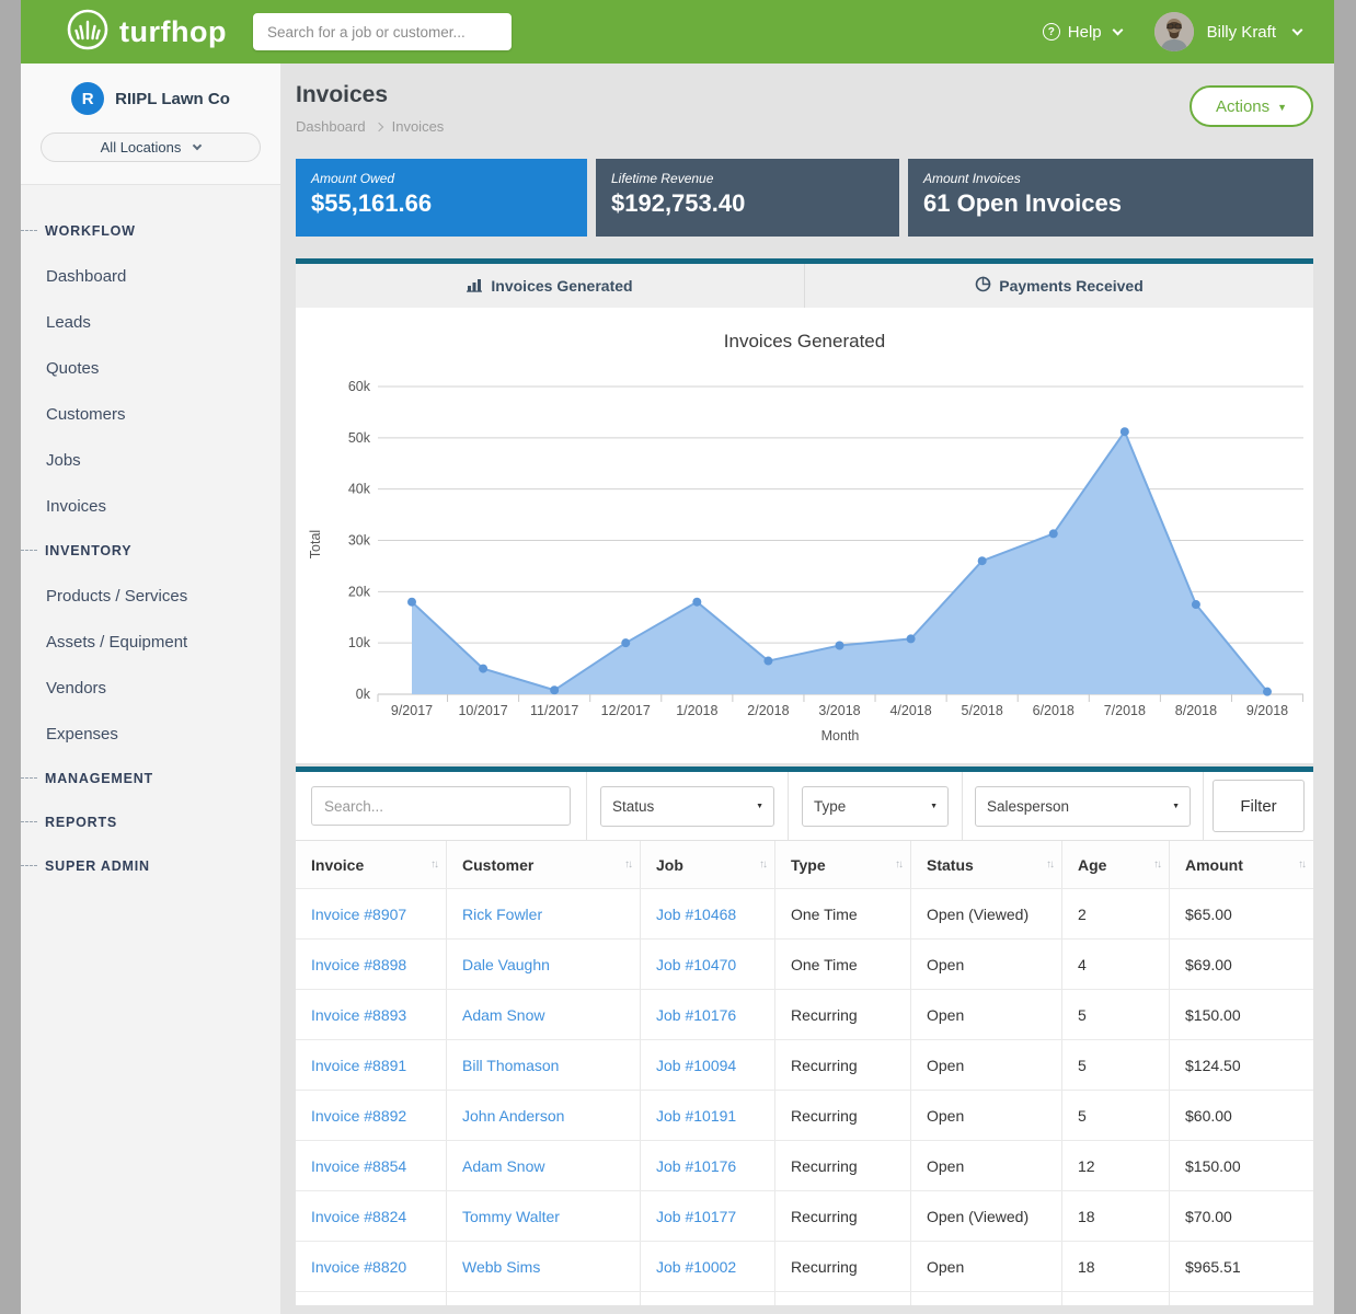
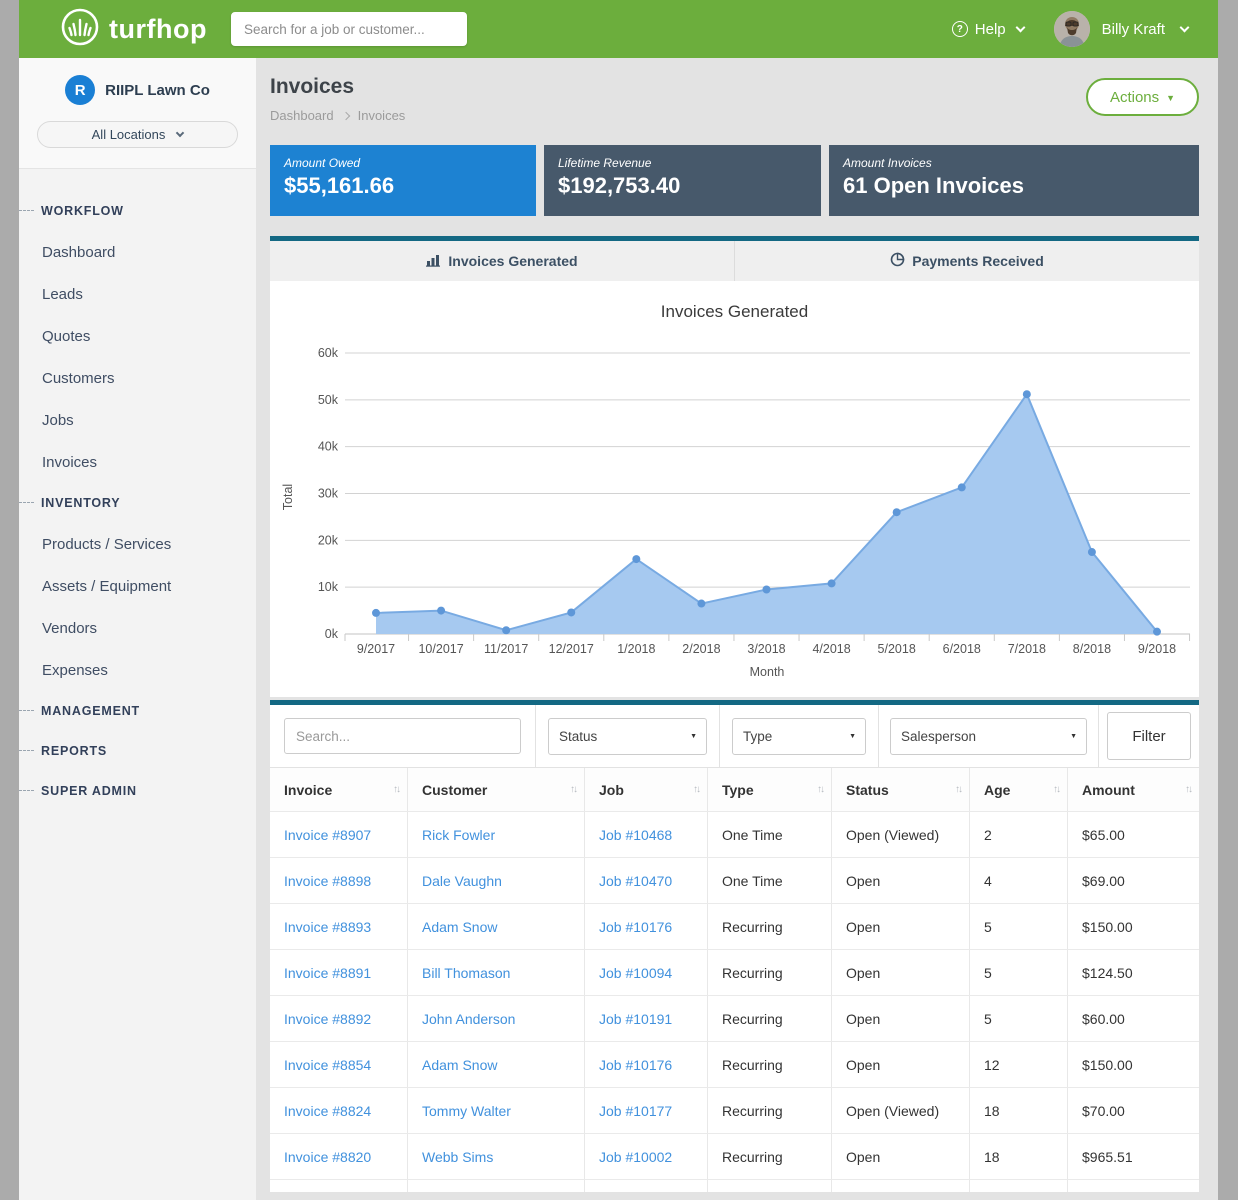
9/2017: 18k -> 4k
12/2017: 10k -> 5k
1/2018: 18k -> 16k
